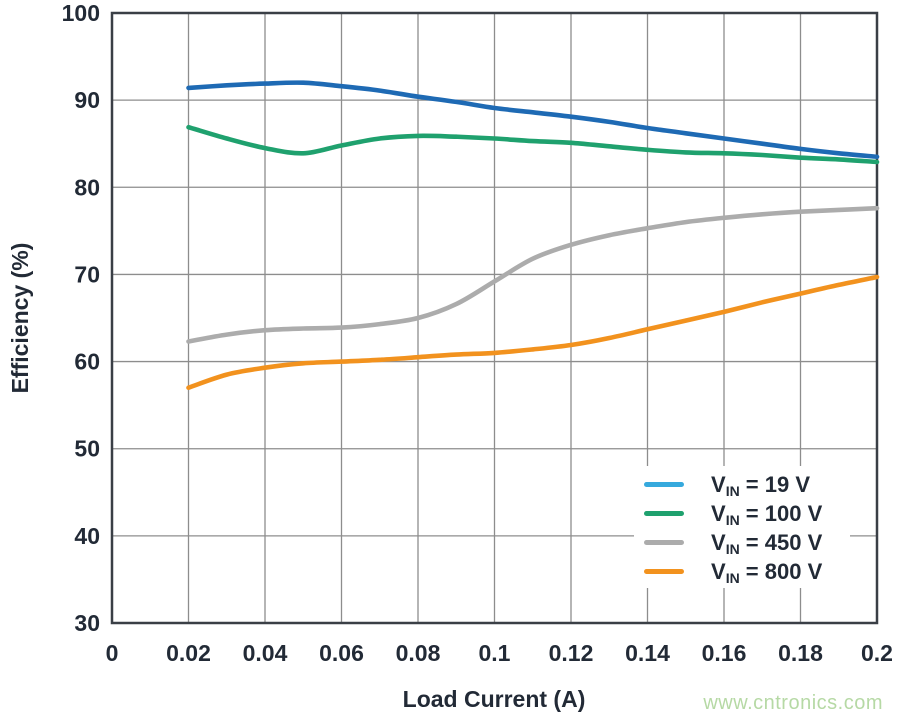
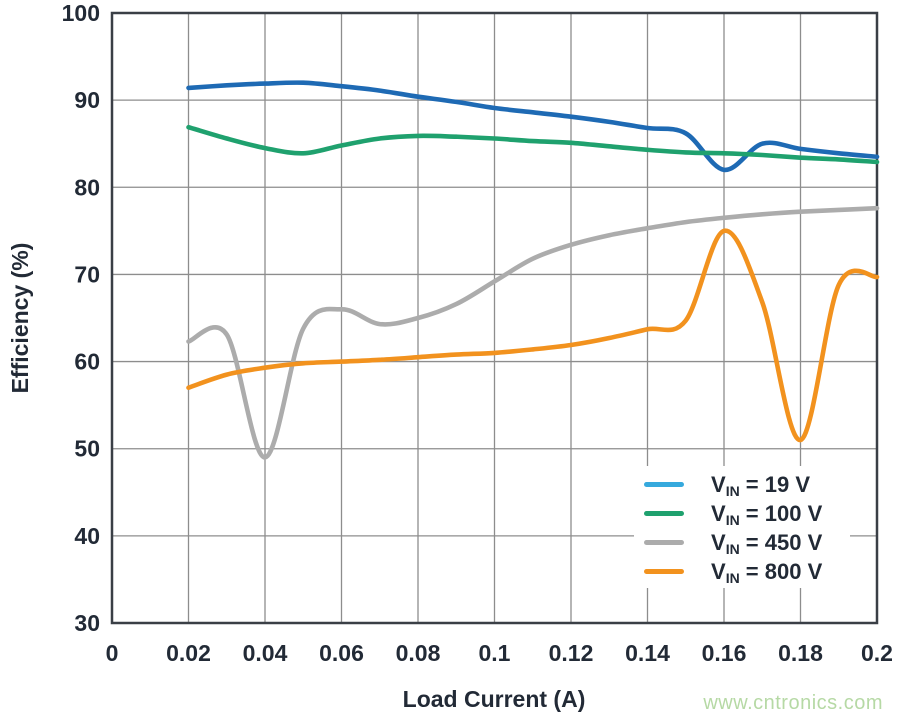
VIN = 450 V/0.04: 64 -> 49
VIN = 450 V/0.06: 64 -> 66
VIN = 19 V/0.16: 86 -> 82
VIN = 800 V/0.16: 66 -> 75
VIN = 800 V/0.18: 68 -> 51
